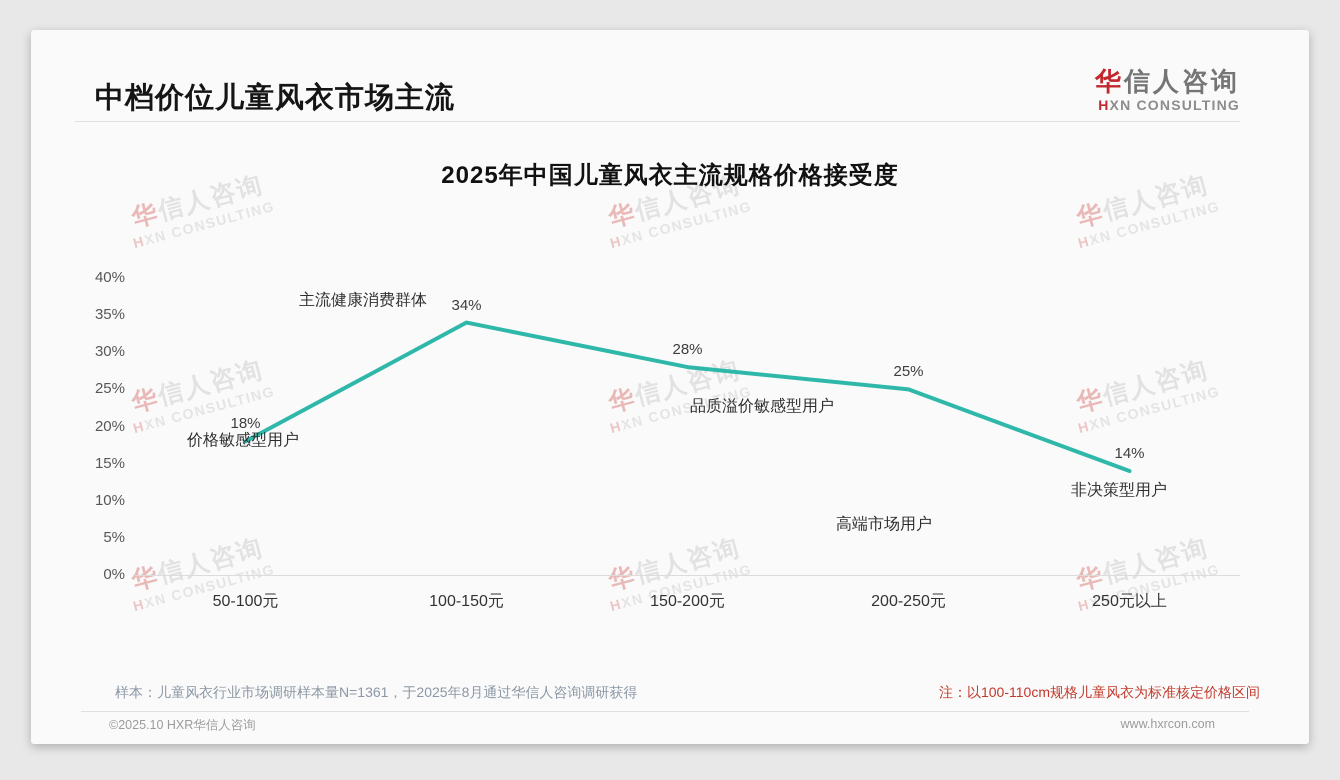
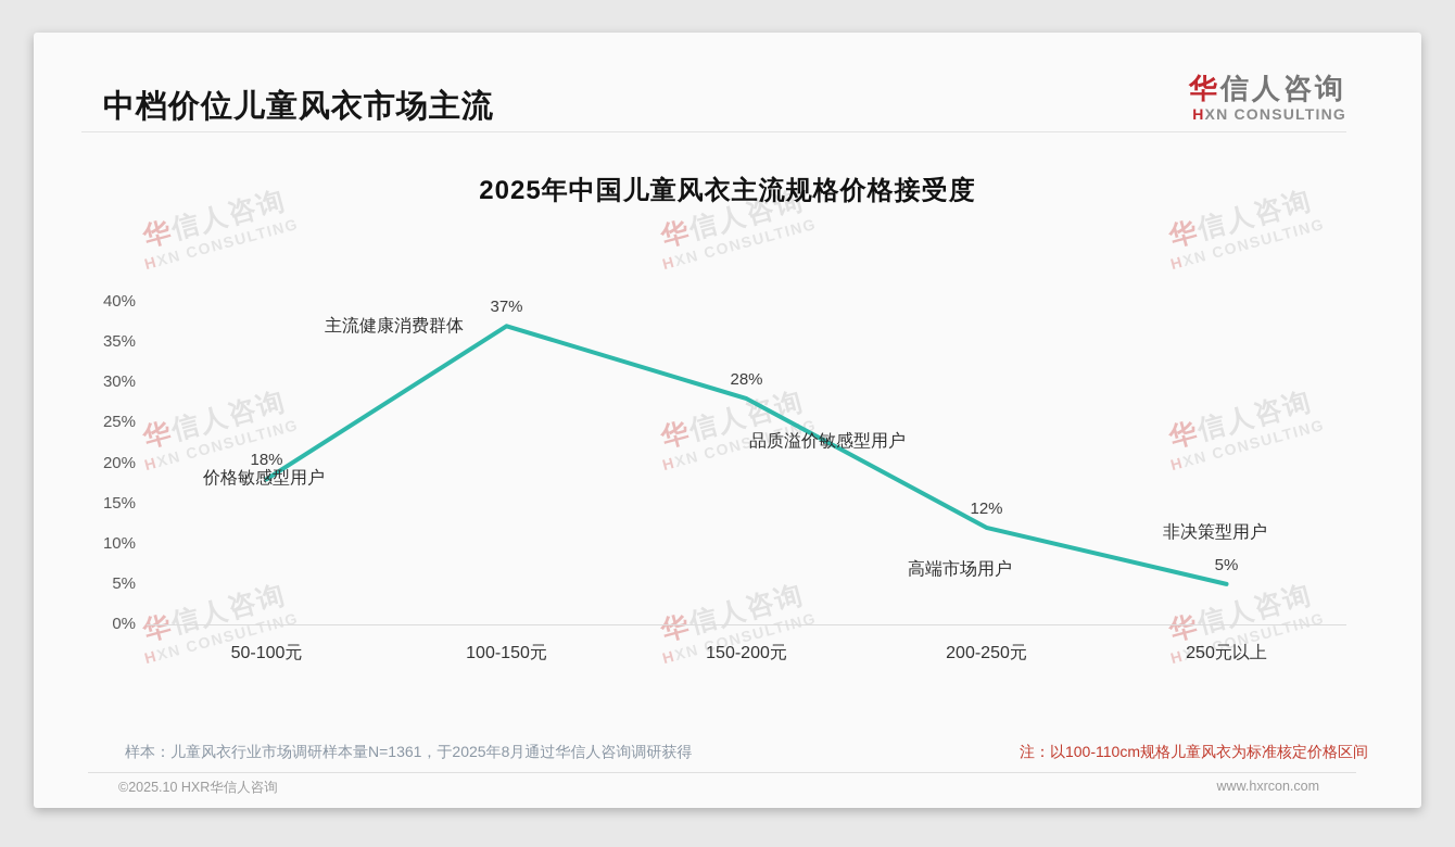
100-150元: 34% -> 37%
200-250元: 25% -> 12%
250元以上: 14% -> 5%
